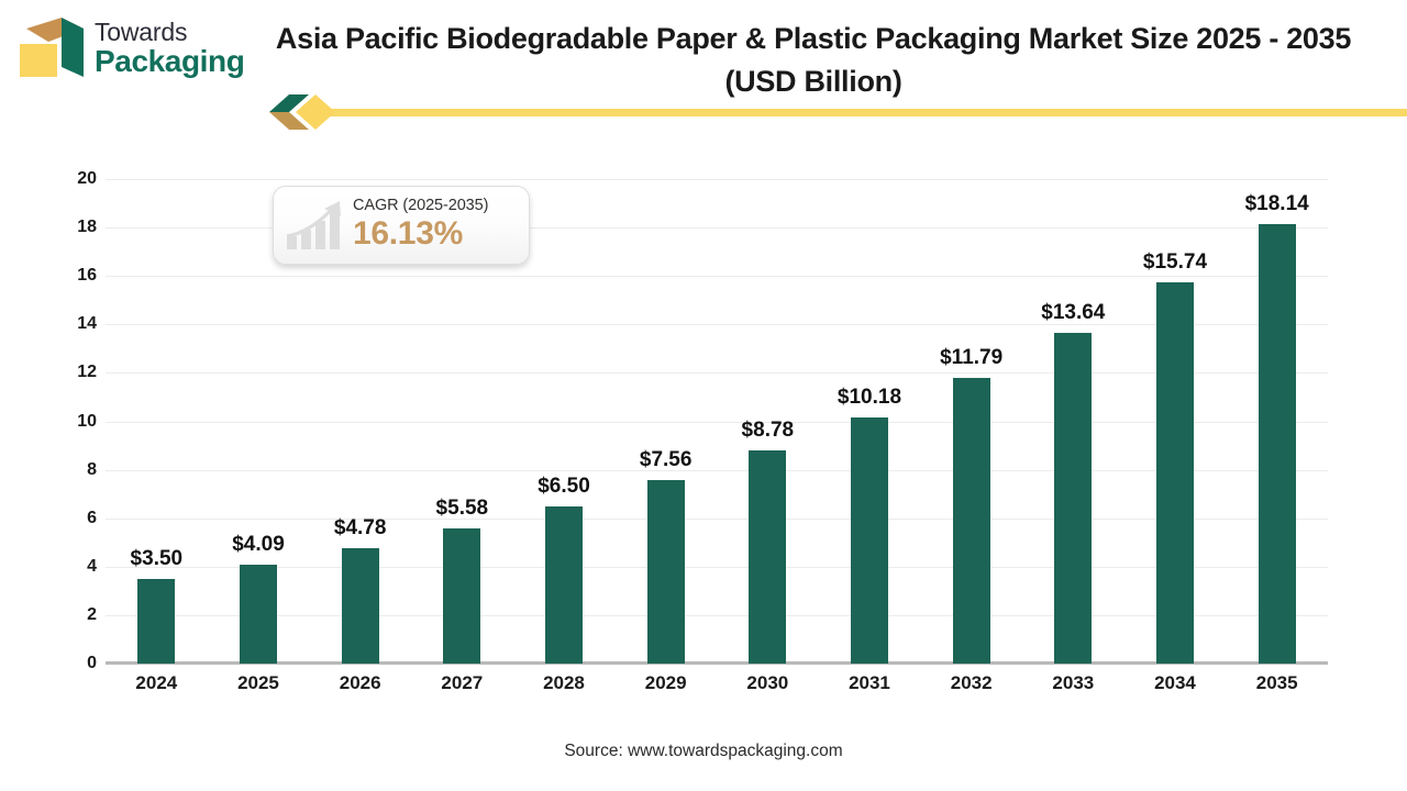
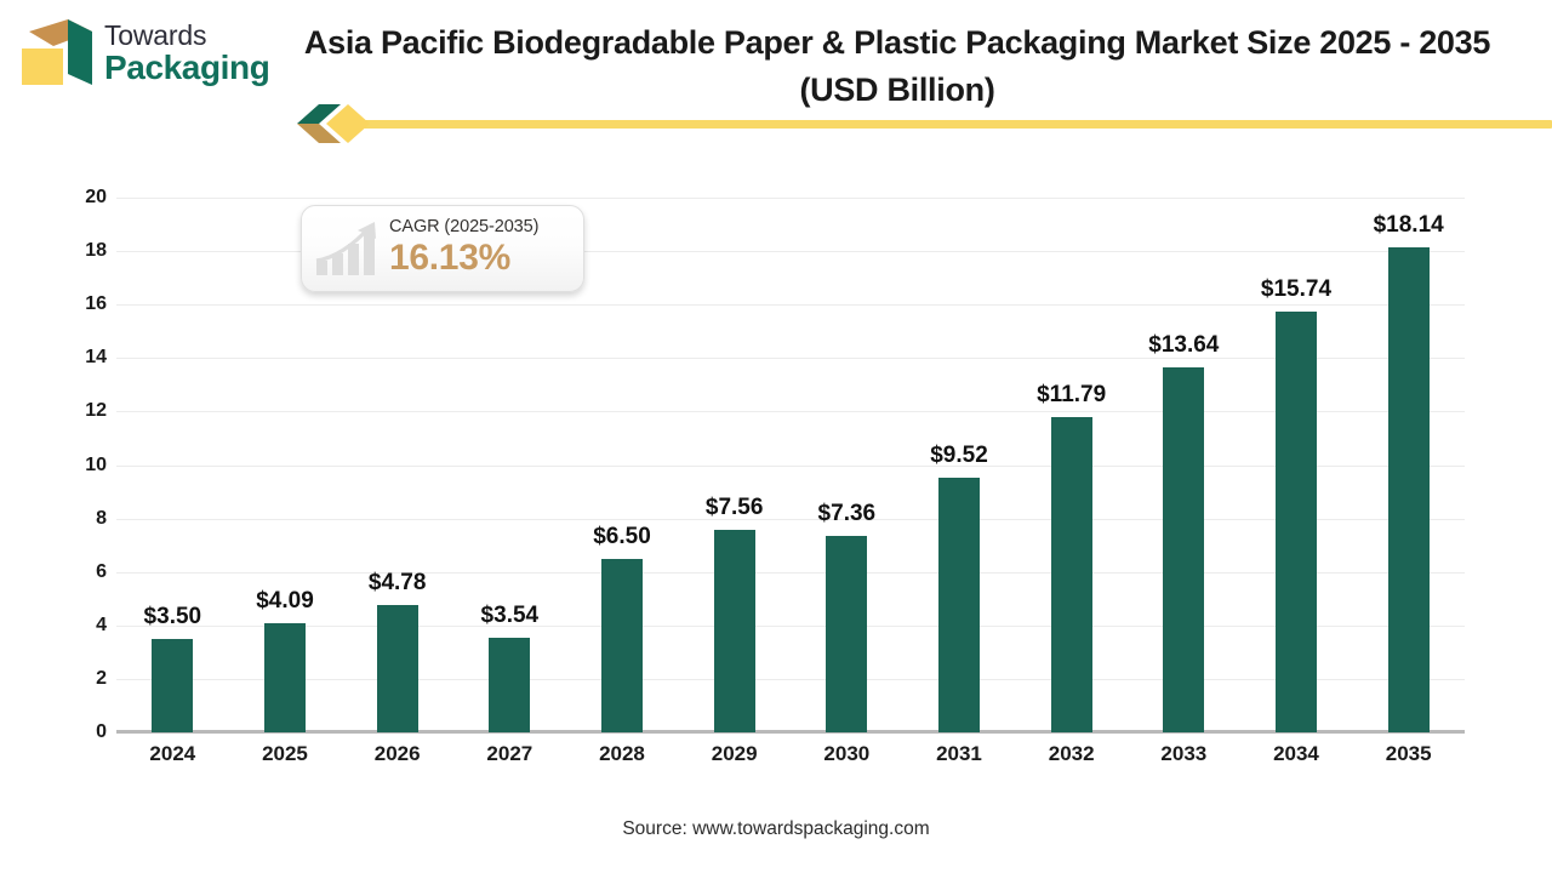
2027: $5.58 -> $3.54
2030: $8.78 -> $7.36
2031: $10.18 -> $9.52
